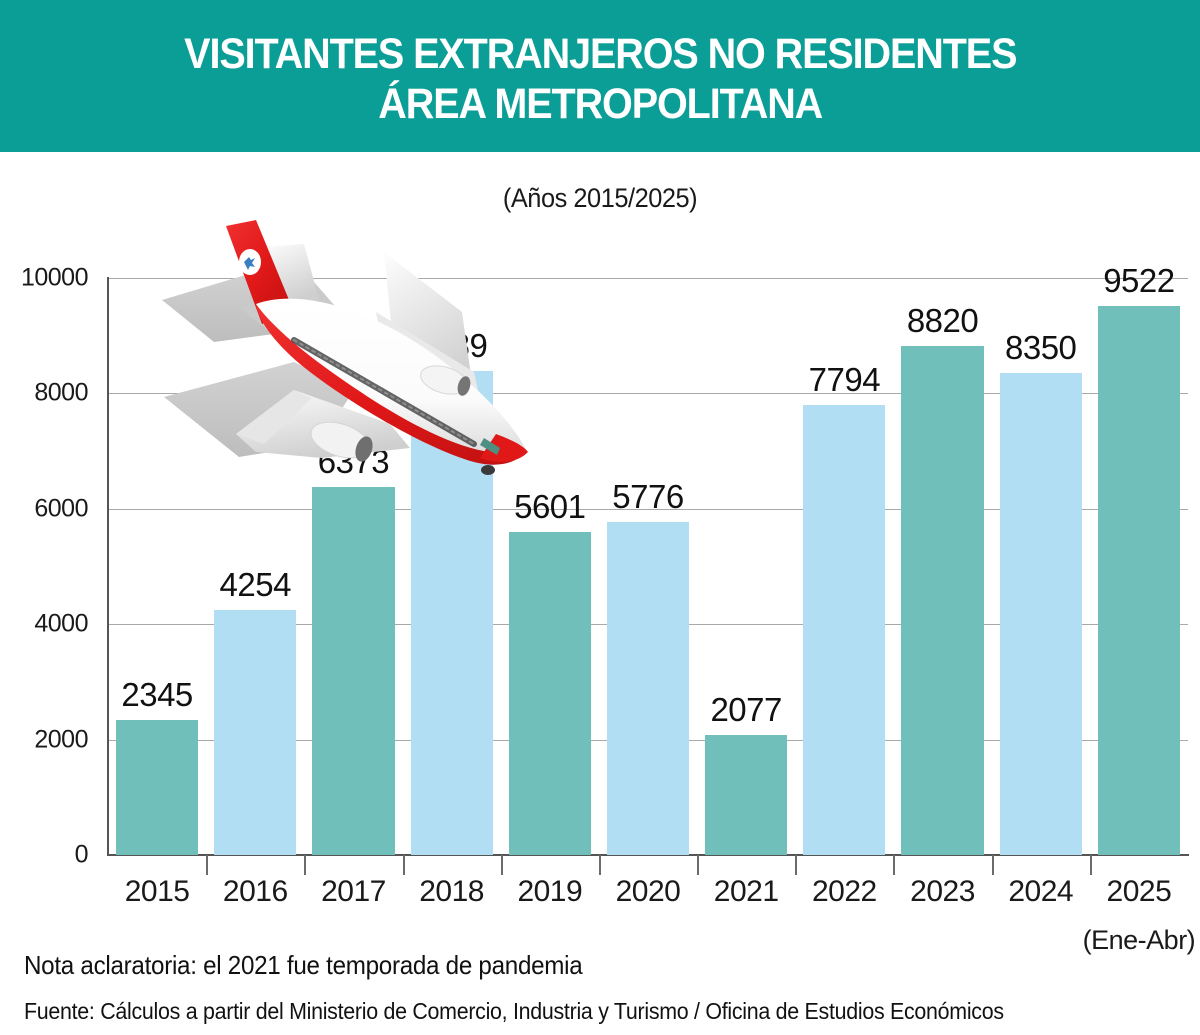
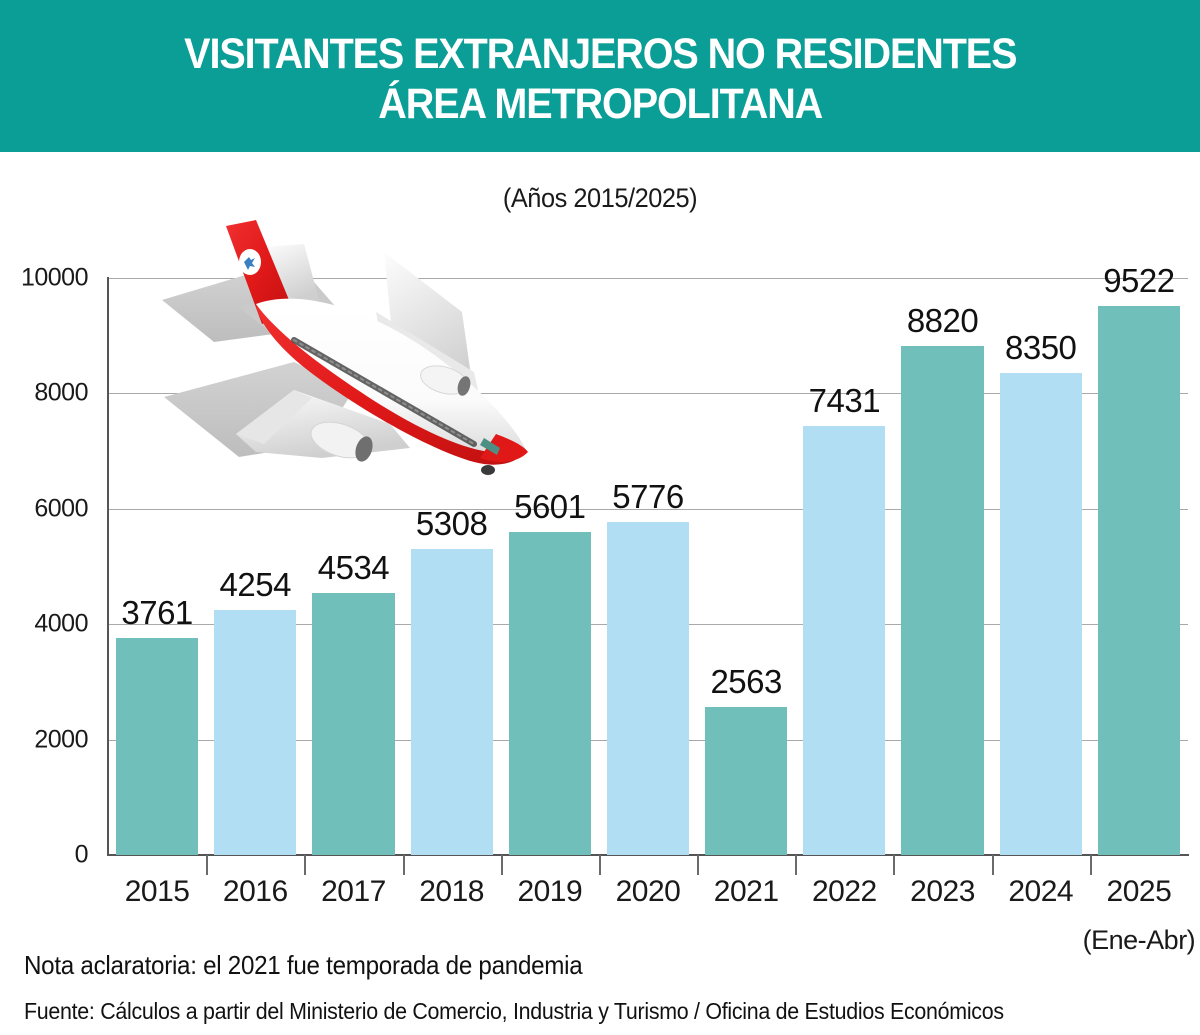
2015: 2345 -> 3761
2017: 6373 -> 4534
2018: 8389 -> 5308
2021: 2077 -> 2563
2022: 7794 -> 7431
